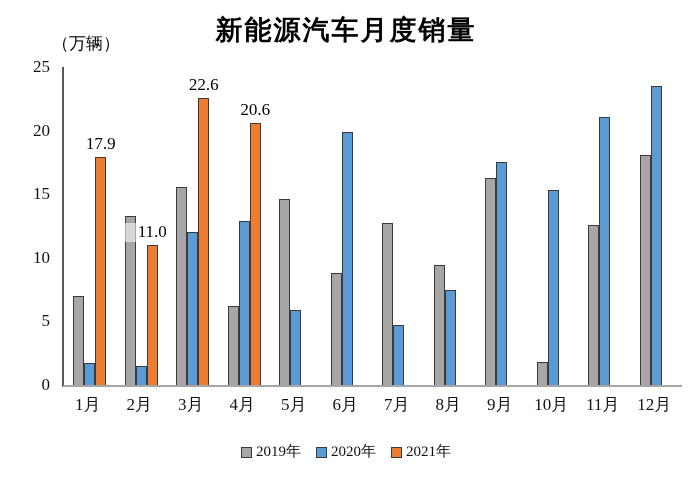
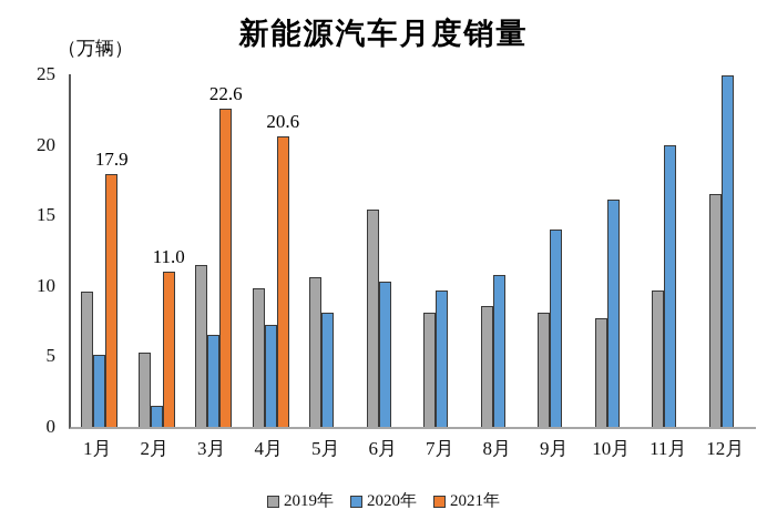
2019年/1月: 7.0 -> 9.6
2020年/1月: 1.7 -> 5.1
2019年/2月: 13.3 -> 5.3
2019年/3月: 15.6 -> 11.5
2020年/3月: 12.0 -> 6.5
2019年/4月: 6.2 -> 9.8
2020年/4月: 12.9 -> 7.2
2019年/5月: 14.6 -> 10.6
2020年/5月: 5.9 -> 8.1
2019年/6月: 8.8 -> 15.4
2020年/6月: 19.9 -> 10.3
2019年/7月: 12.7 -> 8.1
2020年/7月: 4.7 -> 9.7
2019年/8月: 9.4 -> 8.6
2020年/8月: 7.5 -> 10.8
2019年/9月: 16.3 -> 8.1
2020年/9月: 17.5 -> 14.0
2019年/10月: 1.8 -> 7.7
2020年/10月: 15.3 -> 16.1
2019年/11月: 12.6 -> 9.7
2020年/11月: 21.1 -> 20.0
2019年/12月: 18.1 -> 16.5
2020年/12月: 23.5 -> 24.9
